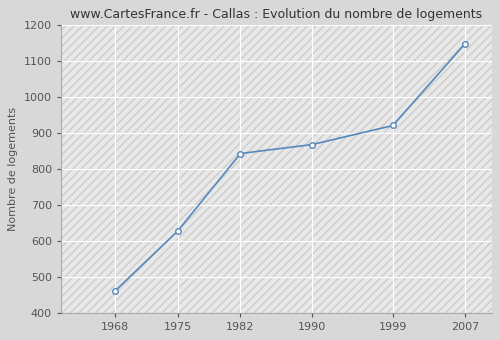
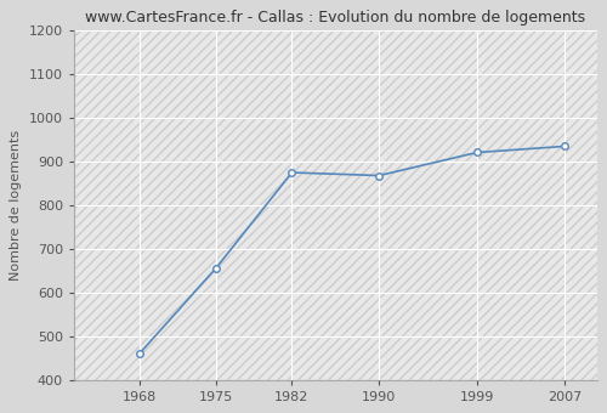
1975: 627 -> 655
1982: 843 -> 875
2007: 1148 -> 935
